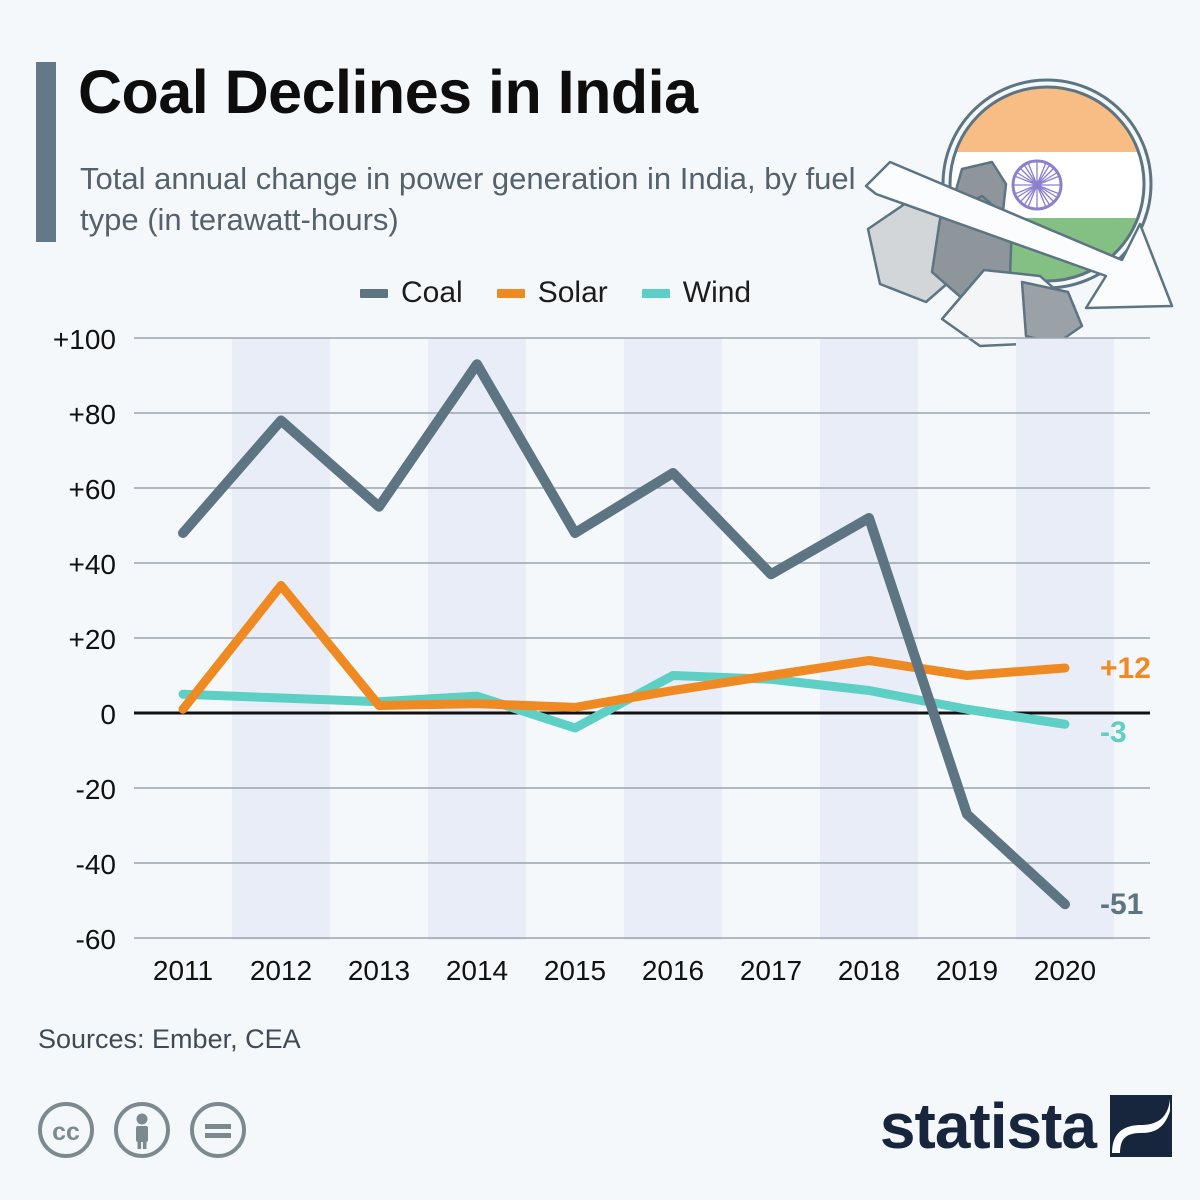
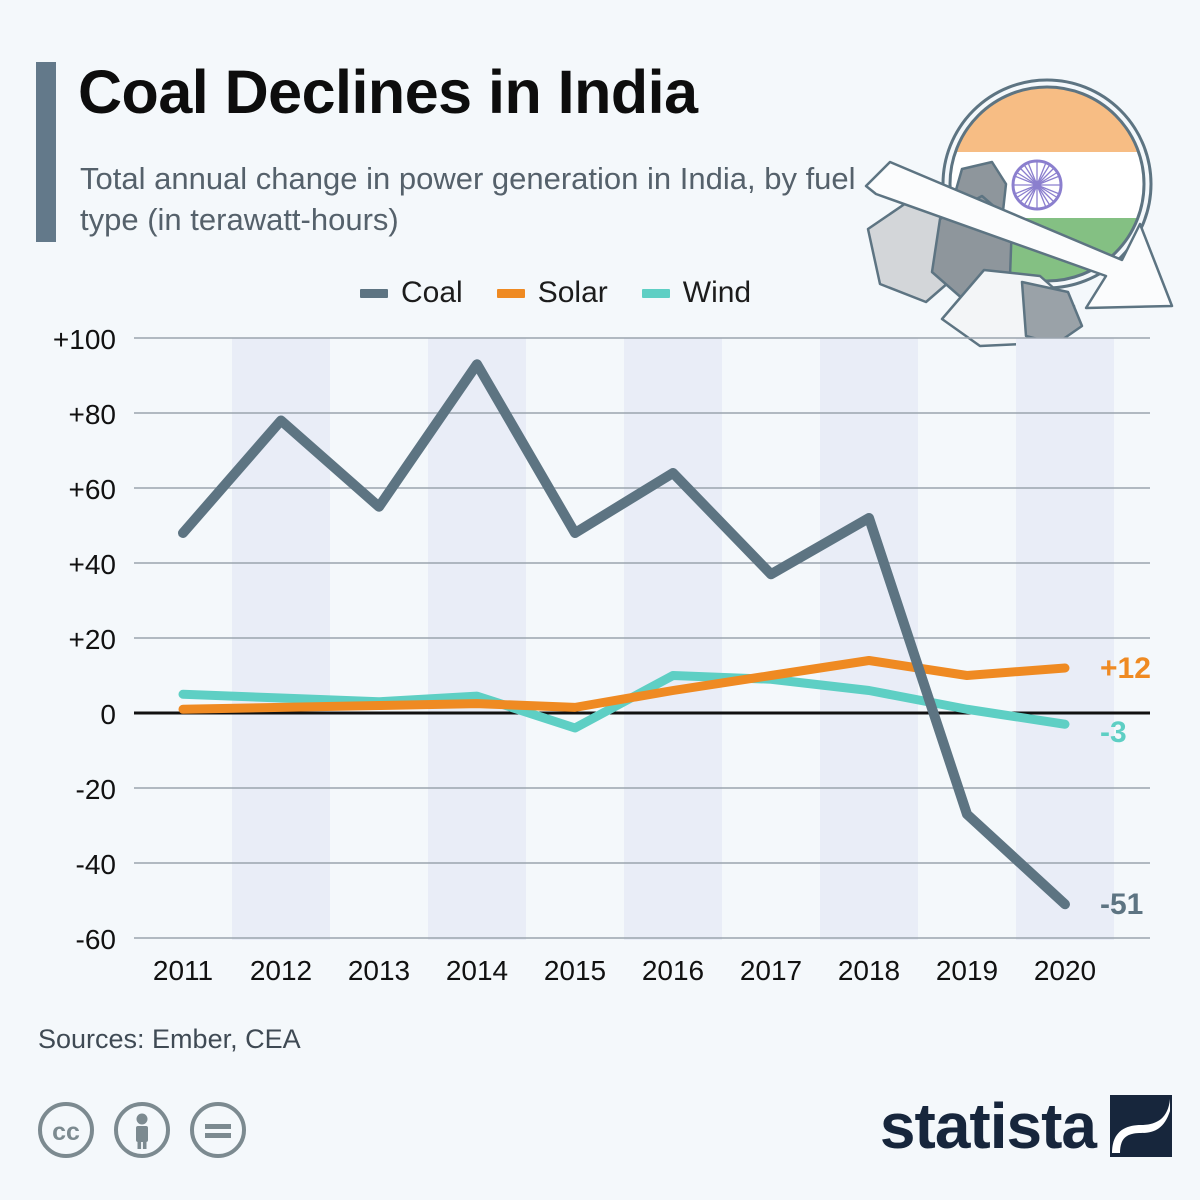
Solar/2012: 34 -> 2
